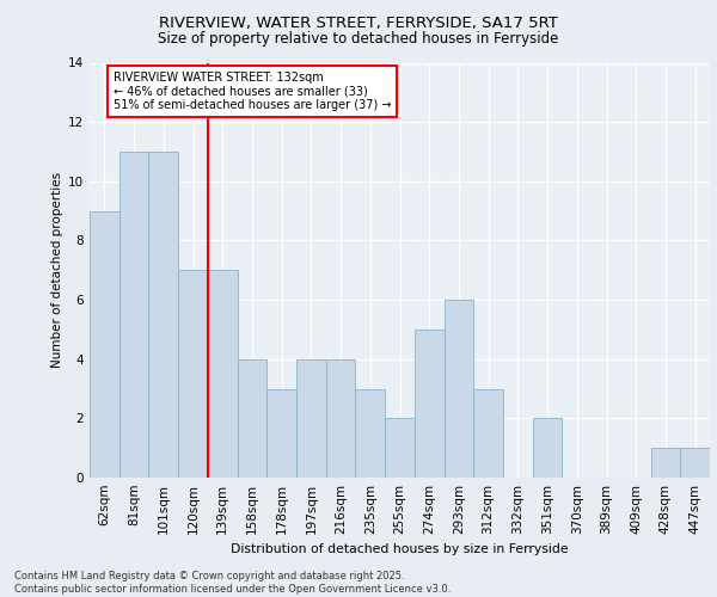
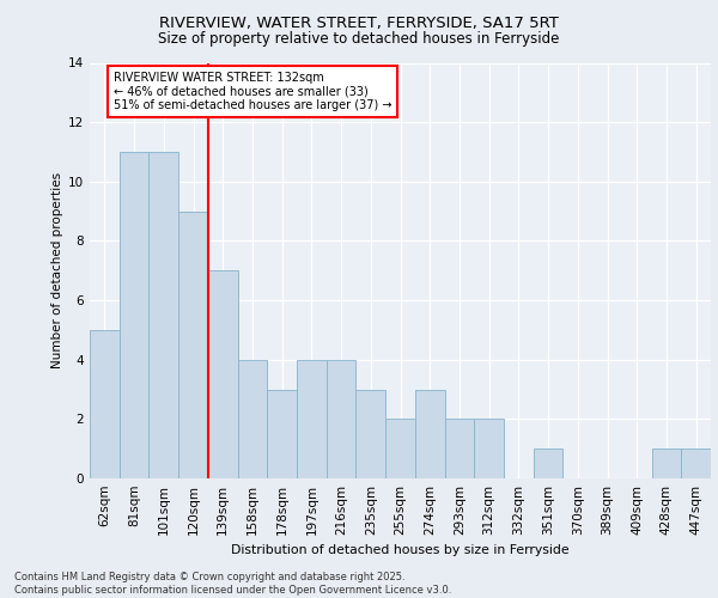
62sqm: 9 -> 5
120sqm: 7 -> 9
274sqm: 5 -> 3
293sqm: 6 -> 2
312sqm: 3 -> 2
351sqm: 2 -> 1
